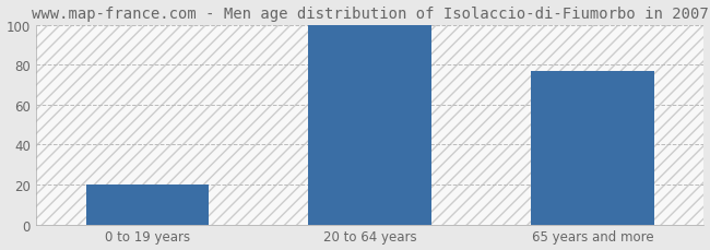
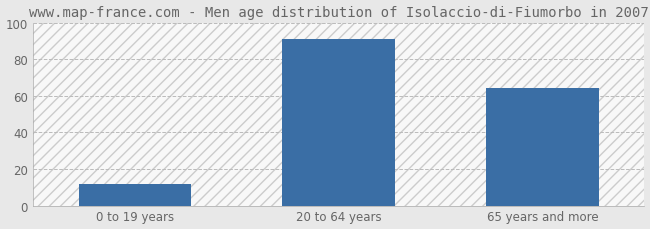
0 to 19 years: 20 -> 12
20 to 64 years: 100 -> 91
65 years and more: 77 -> 64
